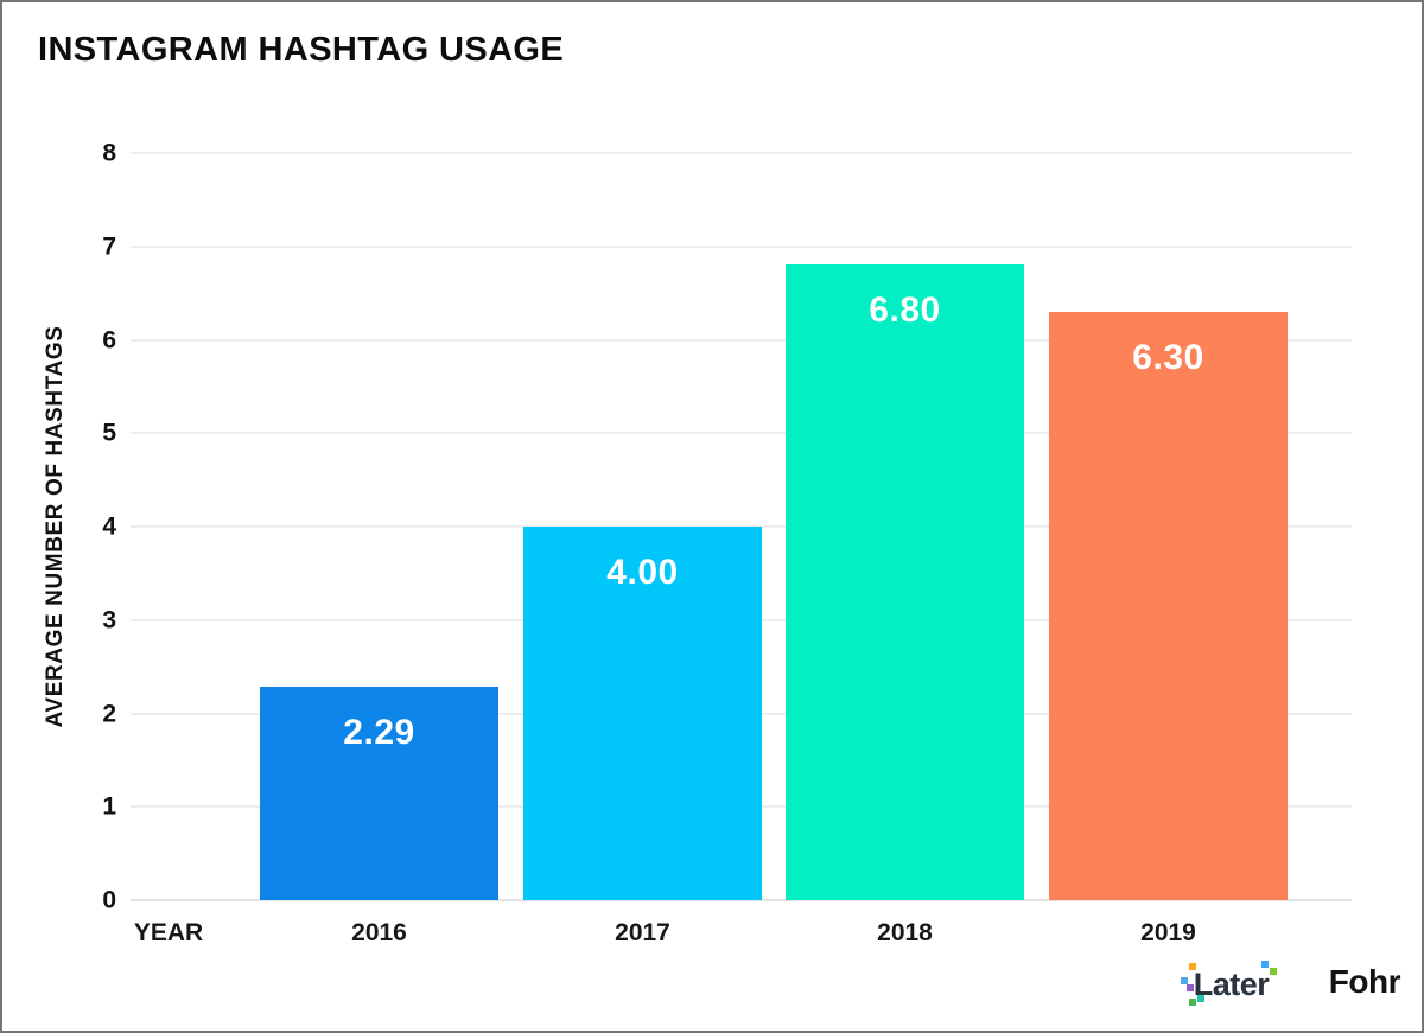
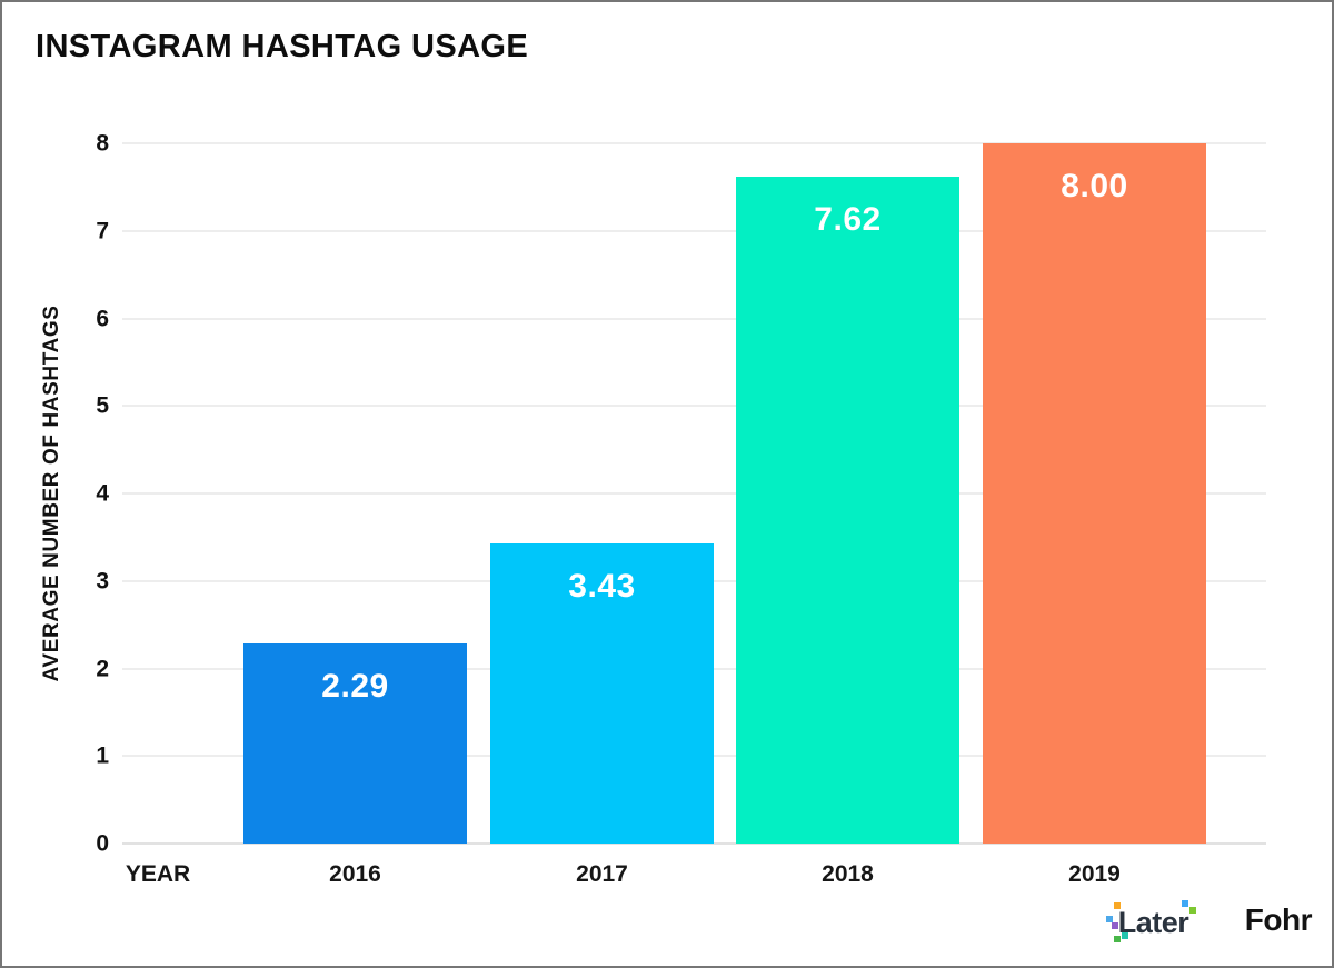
2017: 4.00 -> 3.43
2018: 6.80 -> 7.62
2019: 6.30 -> 8.00
